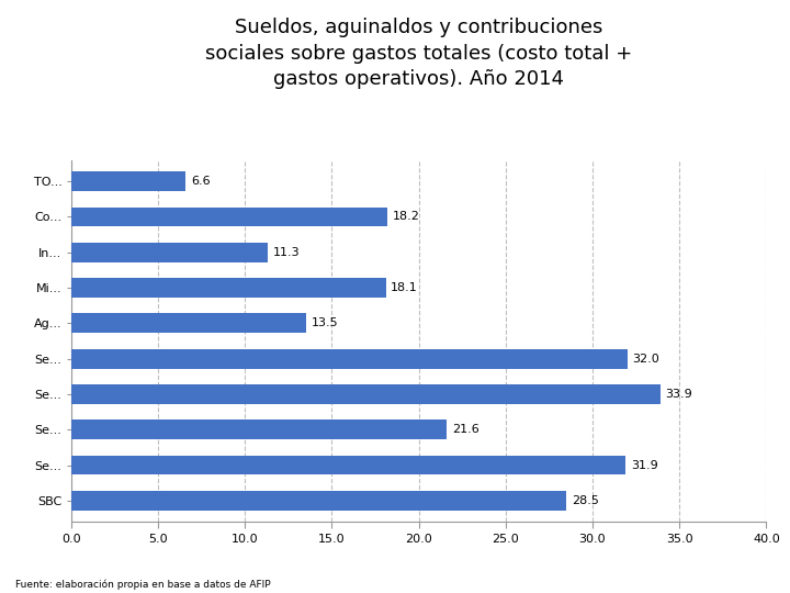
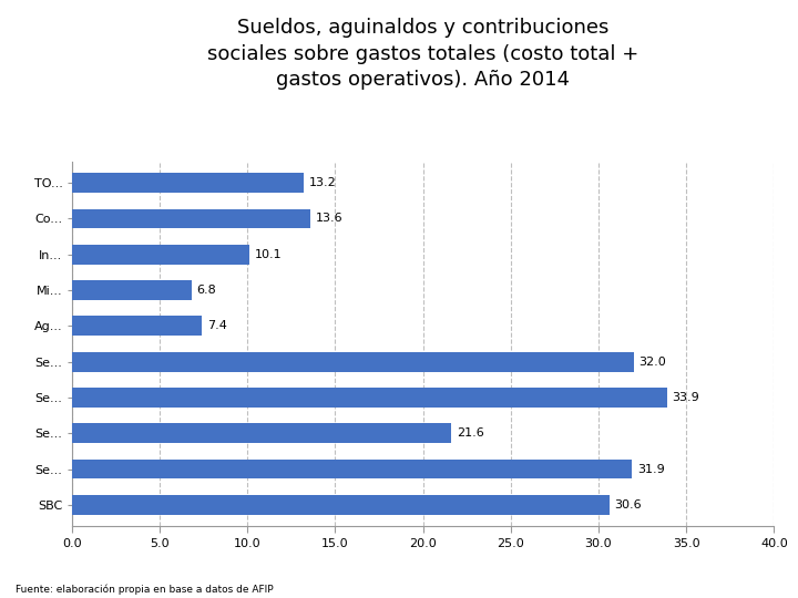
TO...: 6.6 -> 13.2
Co...: 18.2 -> 13.6
In...: 11.3 -> 10.1
Mi...: 18.1 -> 6.8
Ag...: 13.5 -> 7.4
SBC: 28.5 -> 30.6
